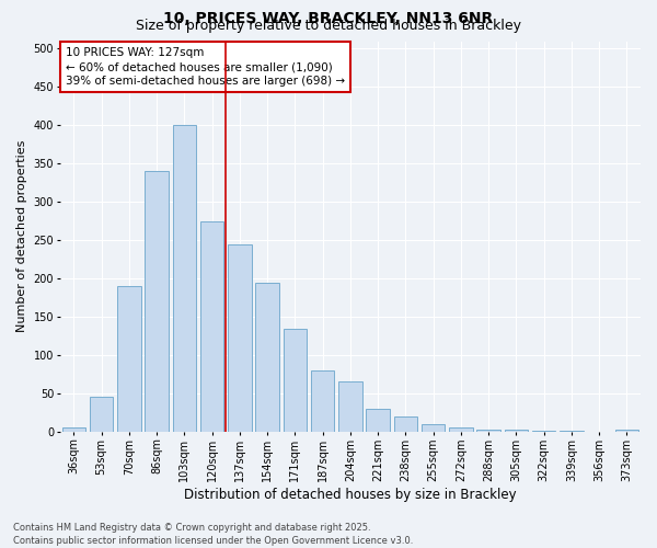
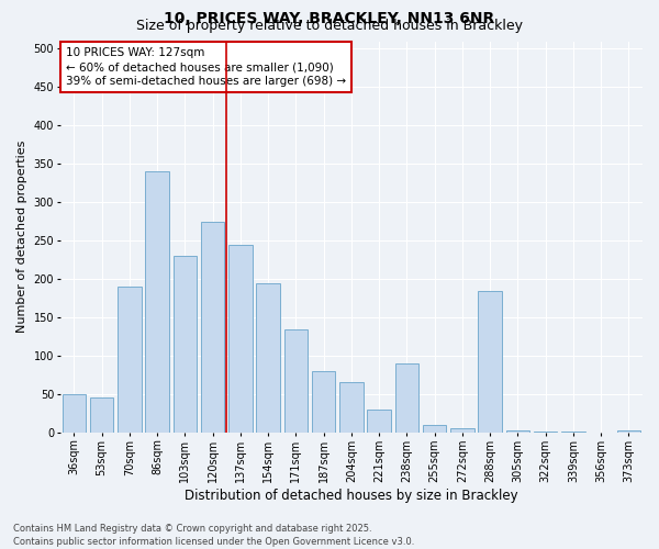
36sqm: 5 -> 50
103sqm: 400 -> 230
238sqm: 20 -> 90
288sqm: 3 -> 184
